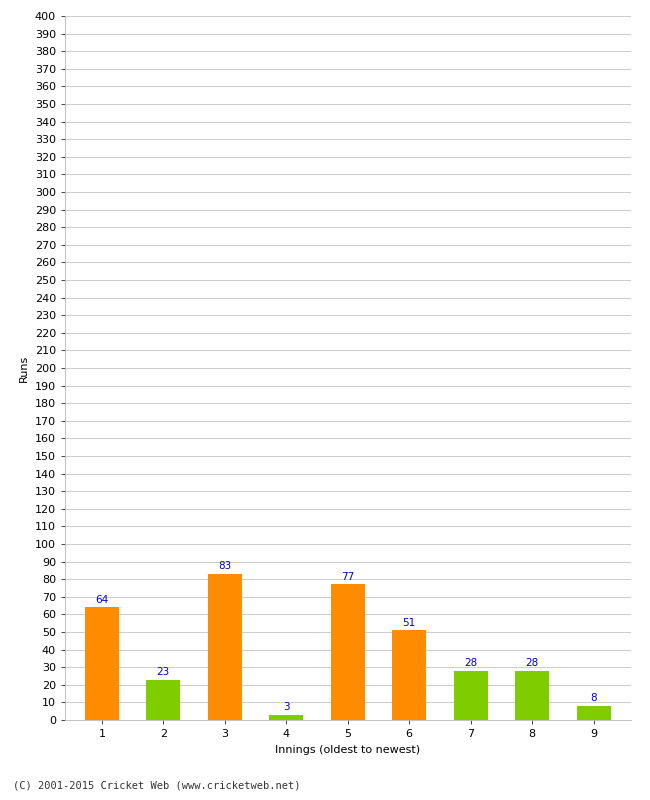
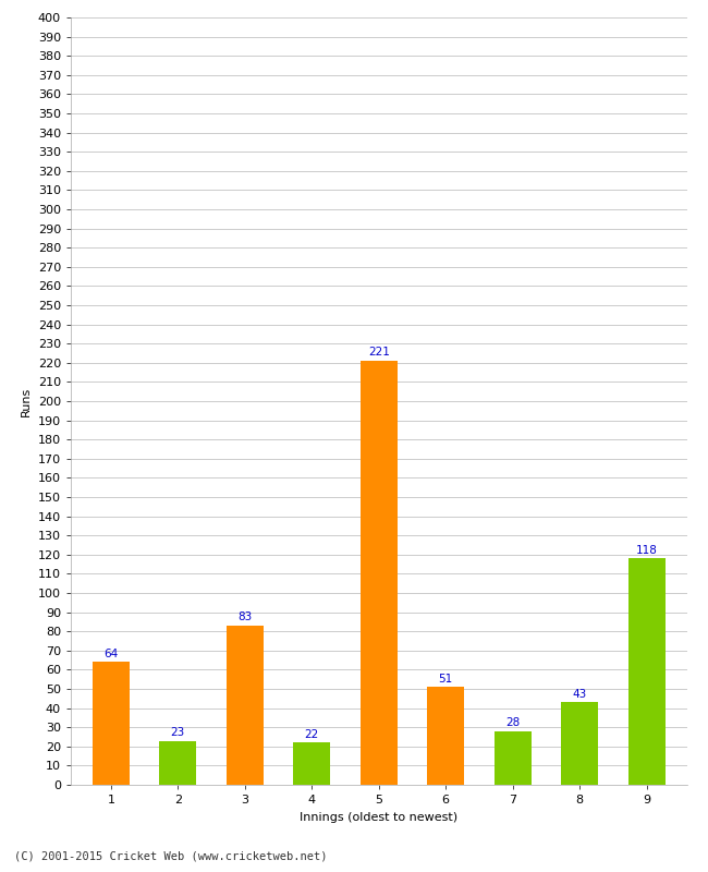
4: 3 -> 22
5: 77 -> 221
8: 28 -> 43
9: 8 -> 118
